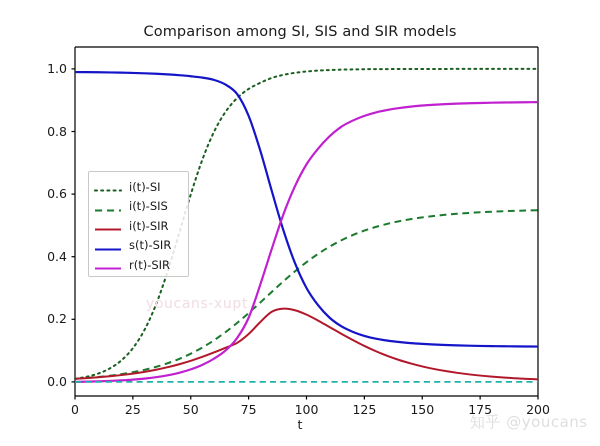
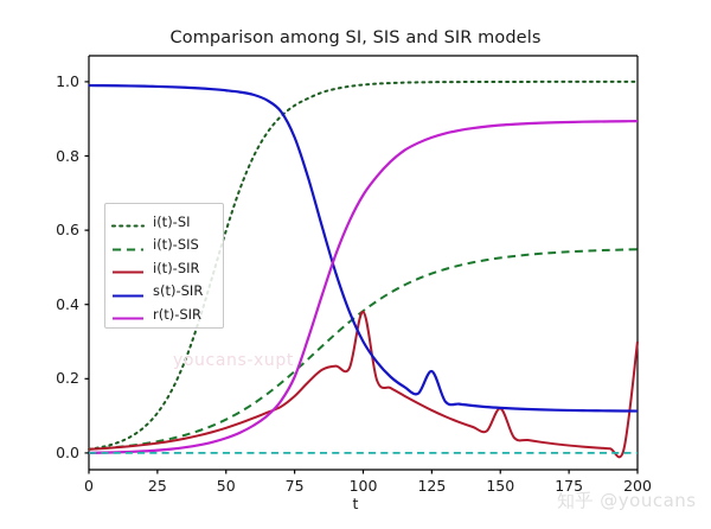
i(t)-SIR/100: 0.21 -> 0.38
s(t)-SIR/125: 0.15 -> 0.22
i(t)-SIR/150: 0.05 -> 0.12
i(t)-SIR/200: 0.01 -> 0.30
